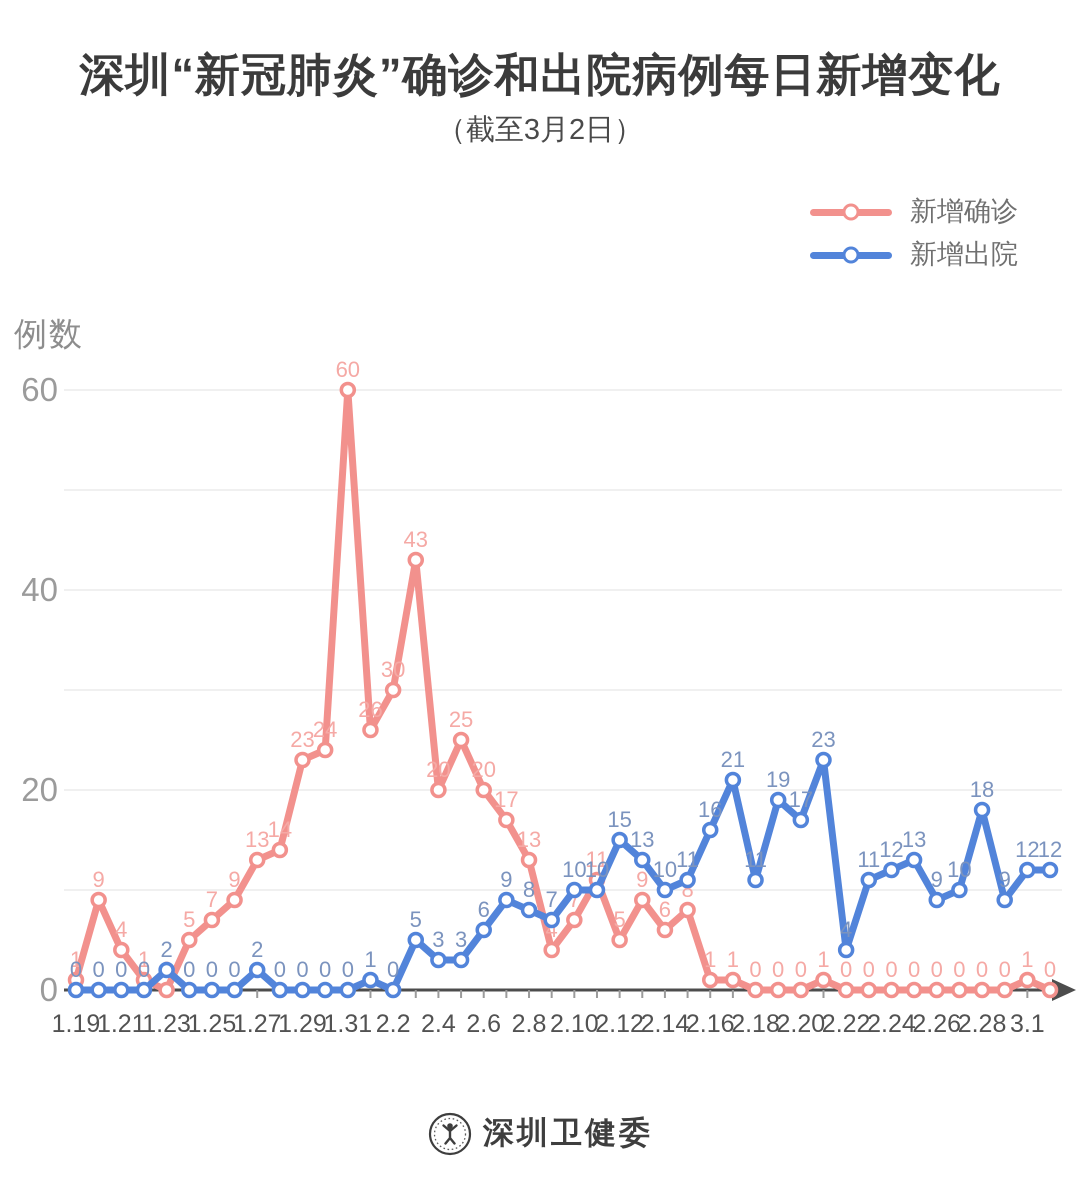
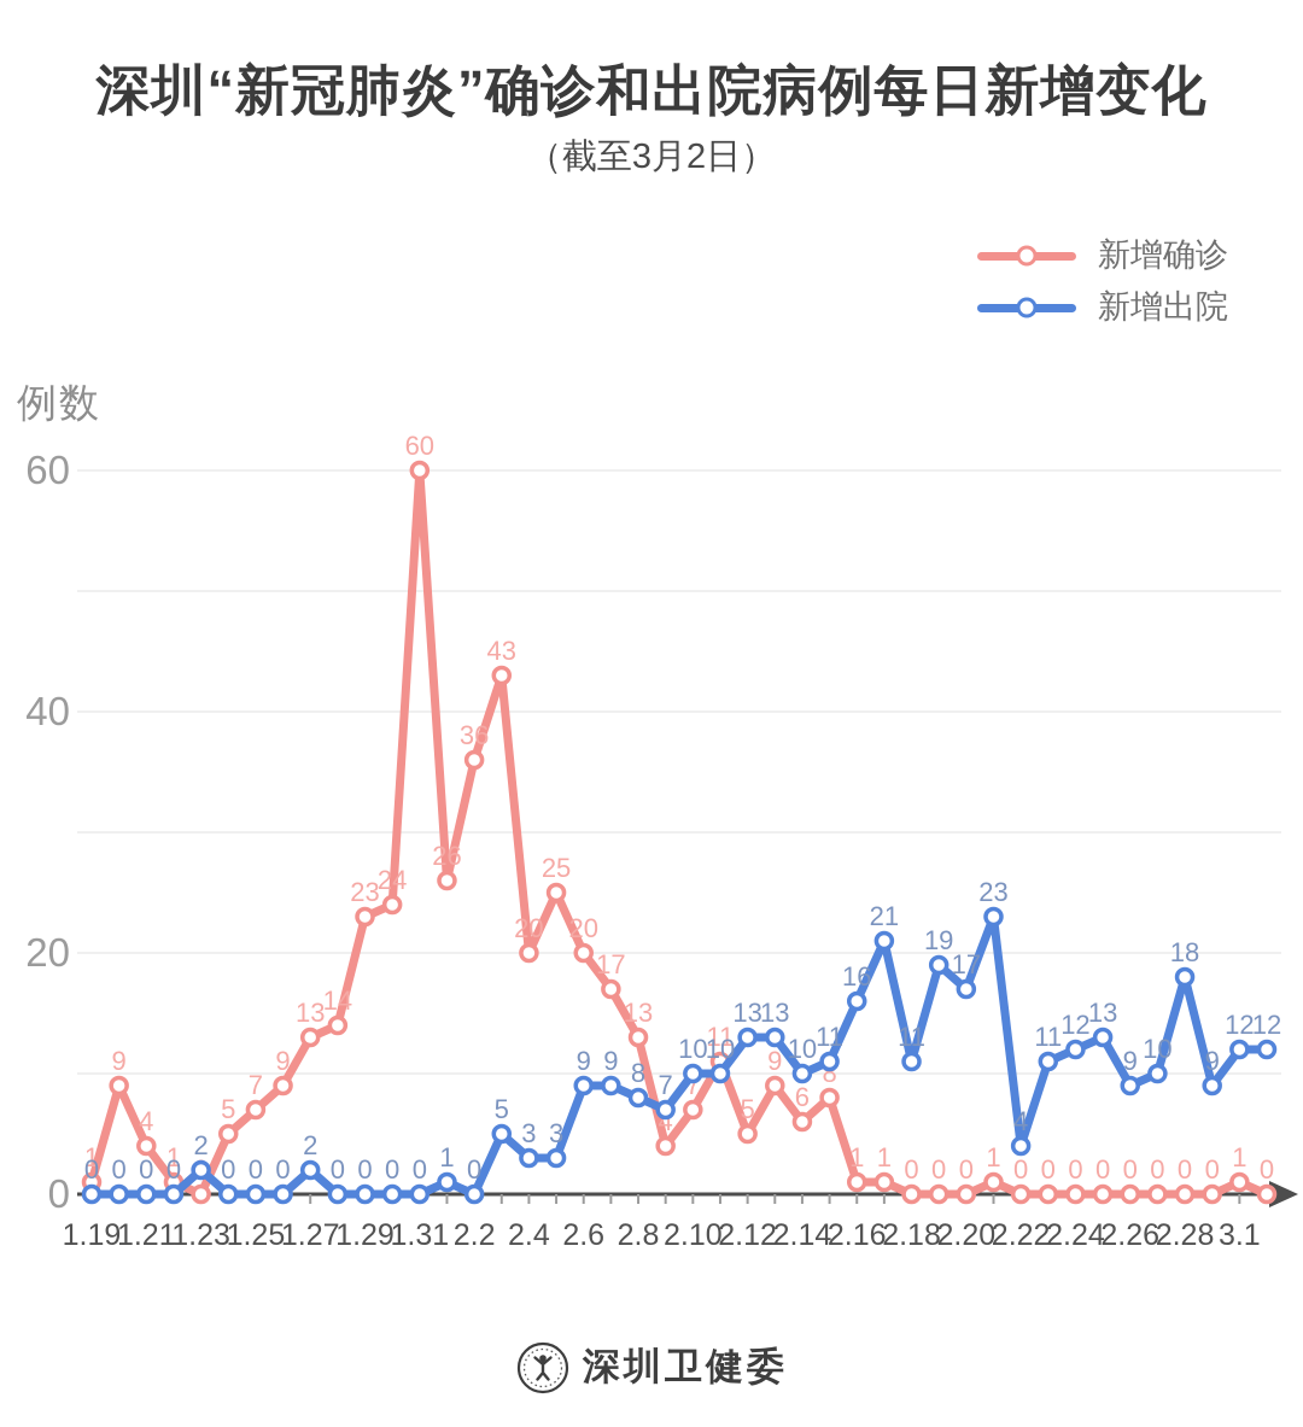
新增确诊/2.2: 30 -> 36
新增出院/2.6: 6 -> 9
新增出院/2.12: 15 -> 13
